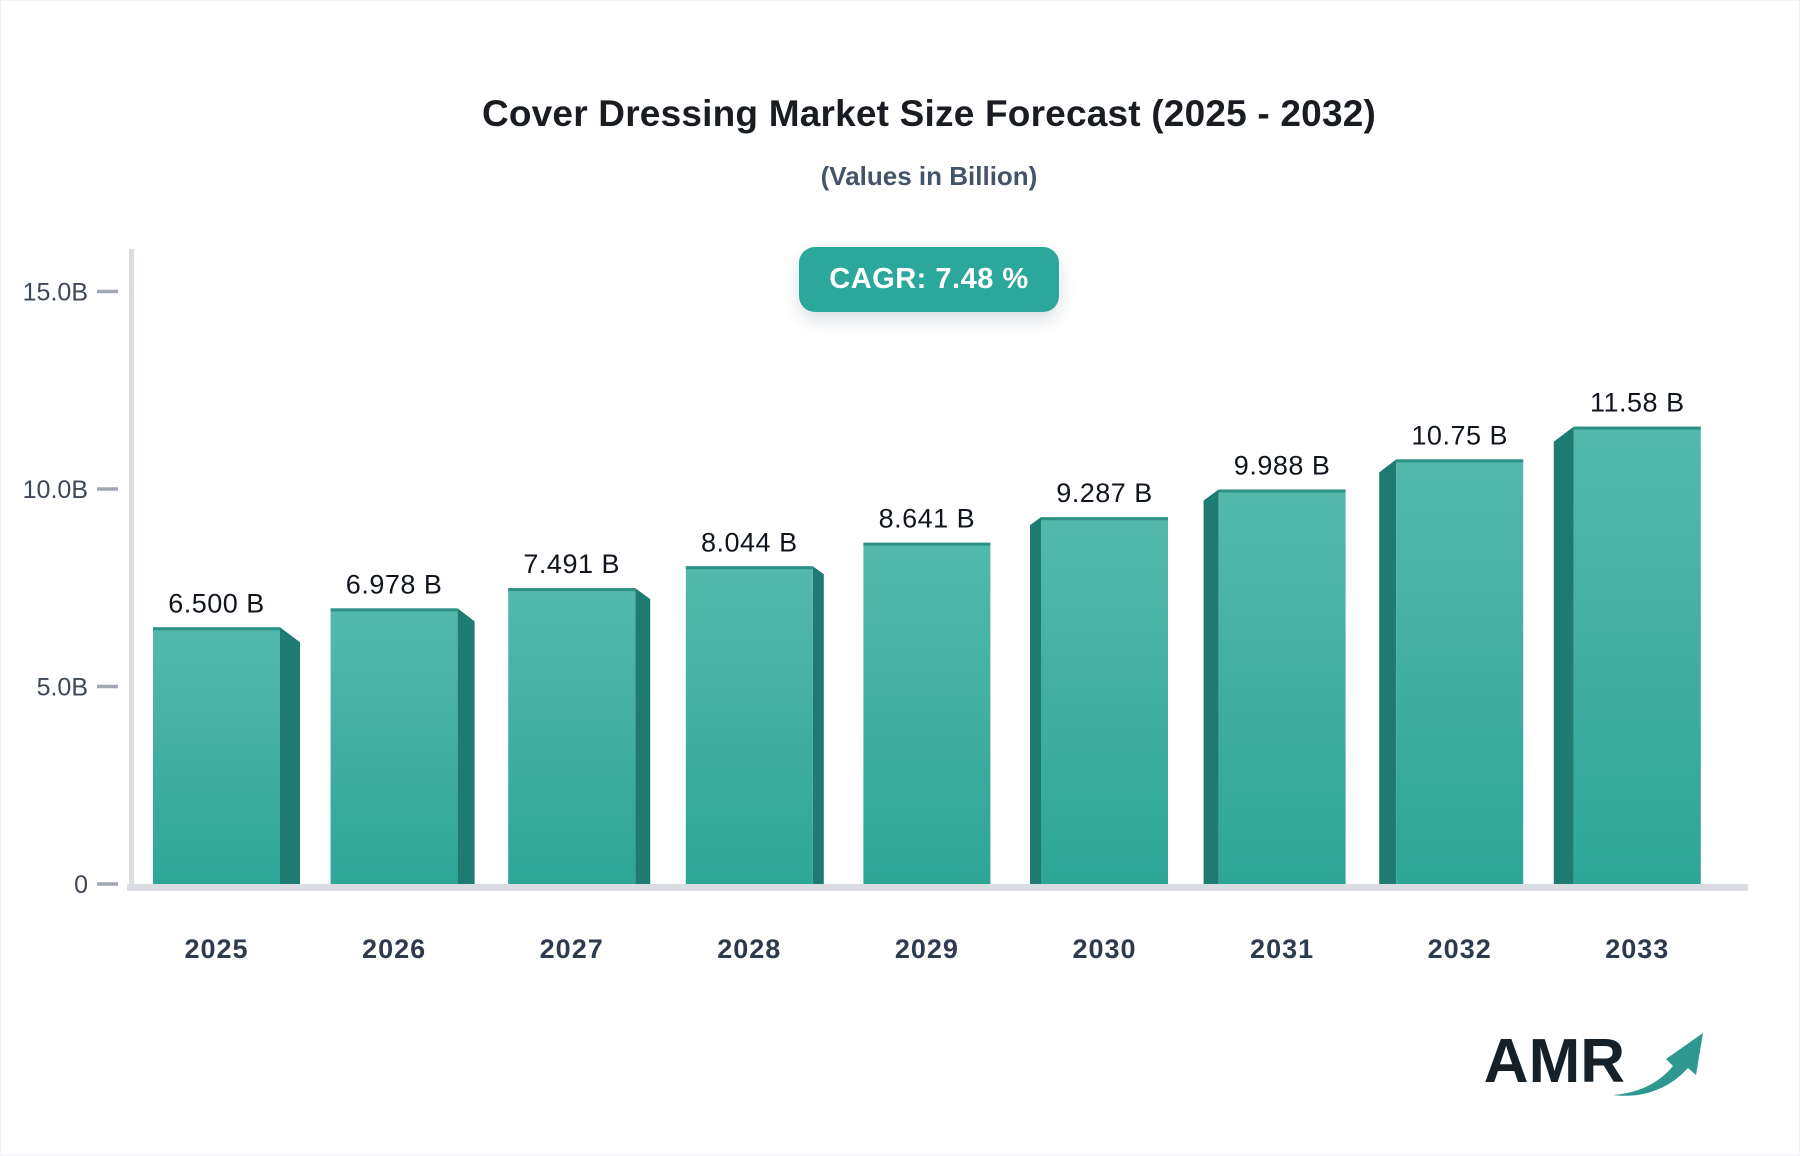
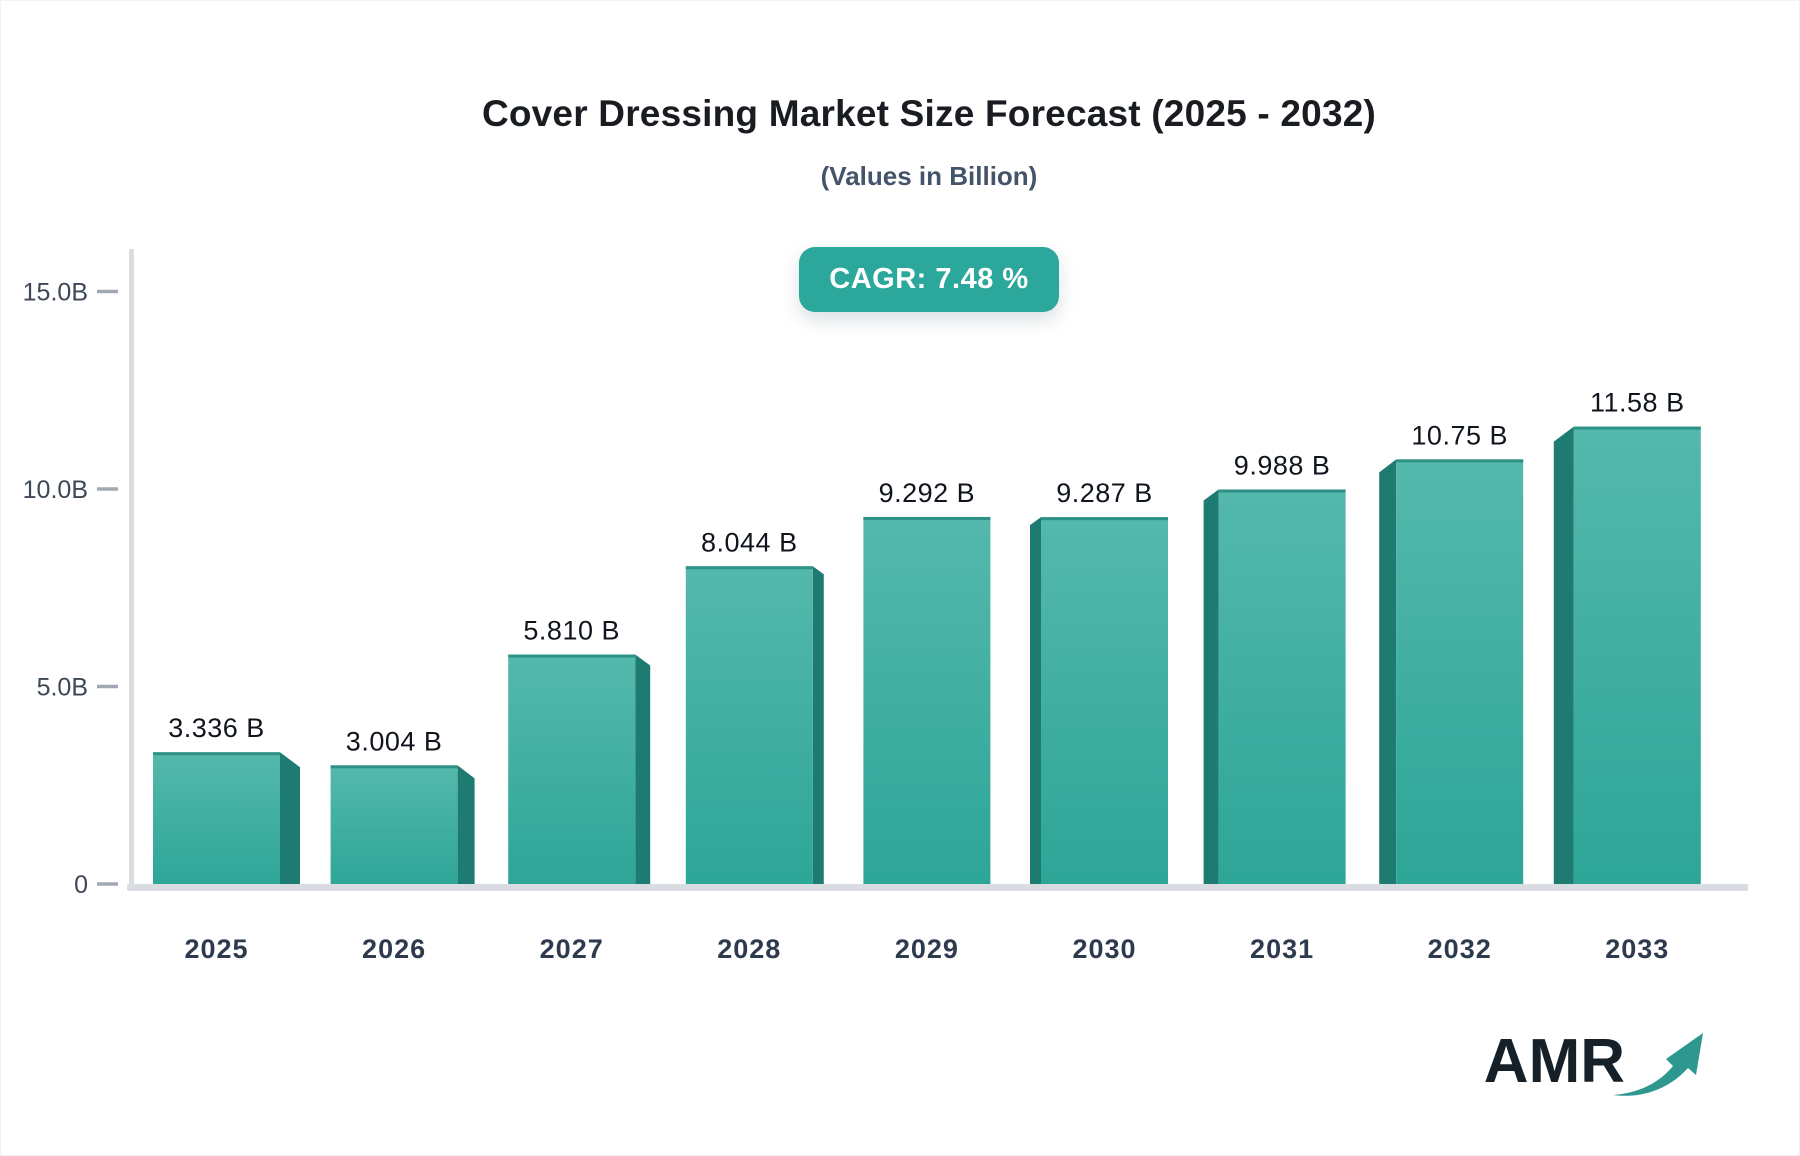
2025: 6.500 -> 3.336
2026: 6.978 -> 3.004
2027: 7.491 -> 5.810
2029: 8.641 -> 9.292
